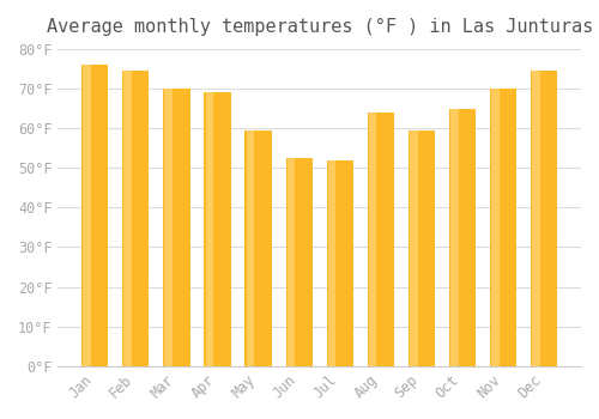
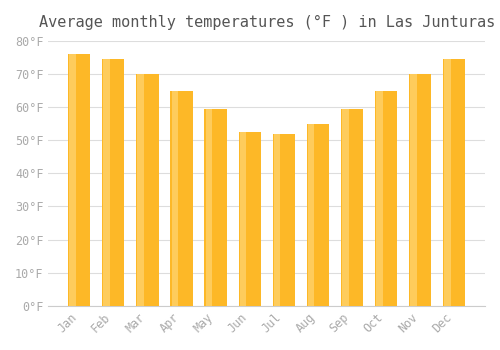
Apr: 69.0°F -> 65.0°F
Aug: 64.0°F -> 55.0°F
